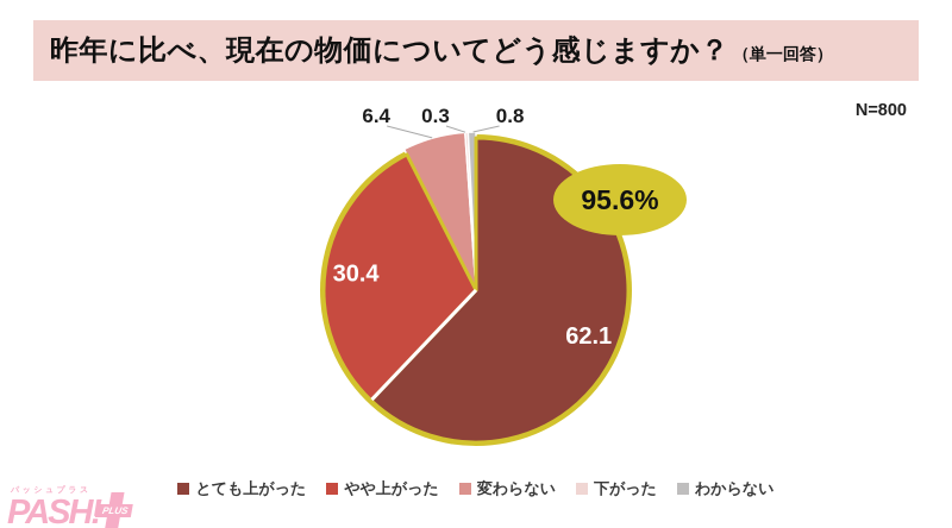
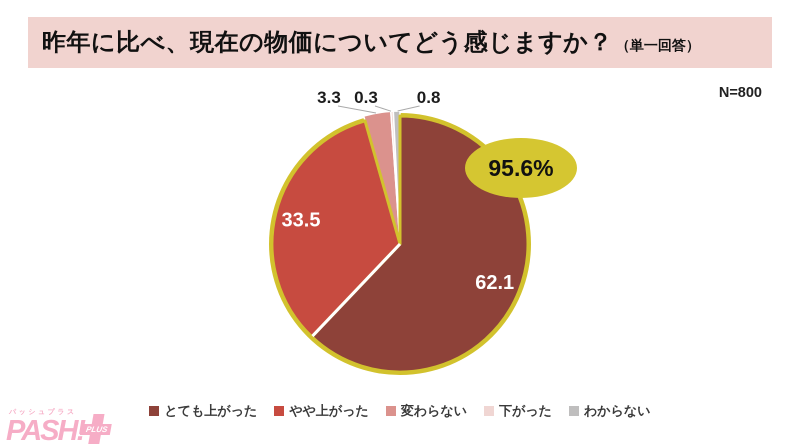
やや上がった: 30.4 -> 33.5
変わらない: 6.4 -> 3.3
